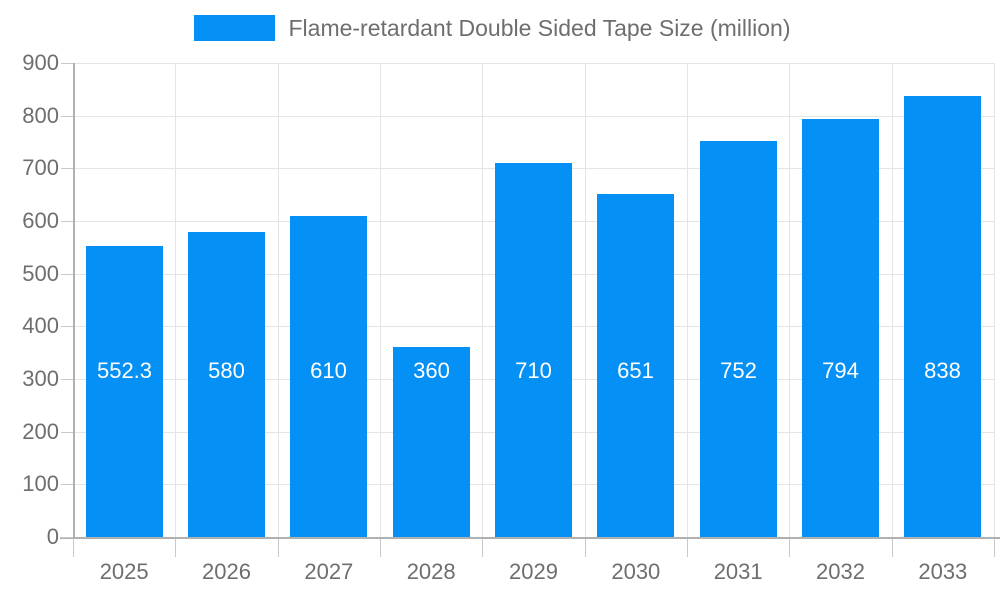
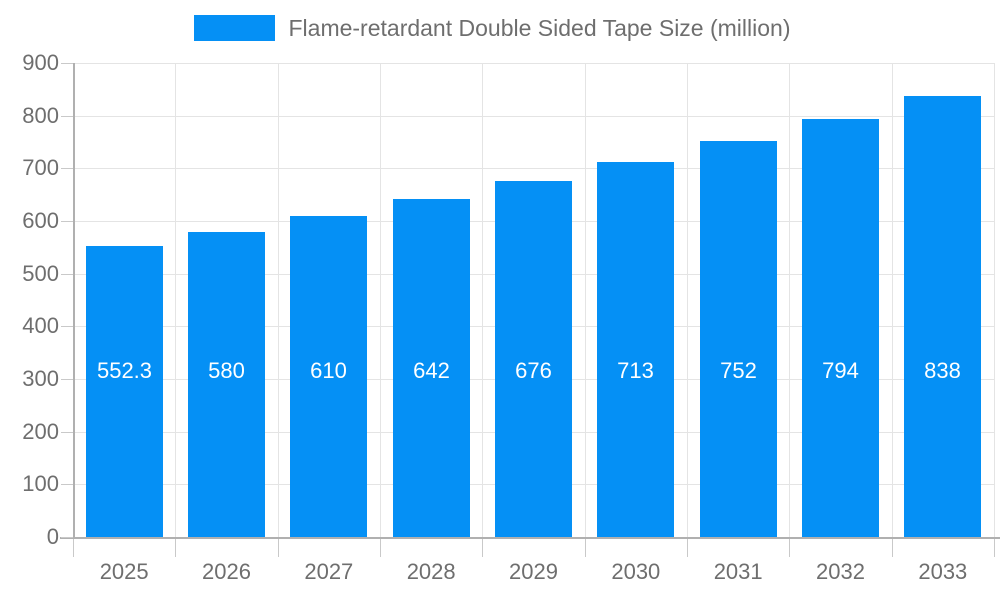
2028: 360 -> 642
2029: 710 -> 676
2030: 651 -> 713
